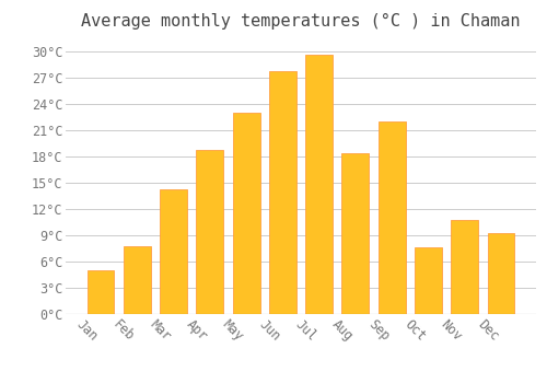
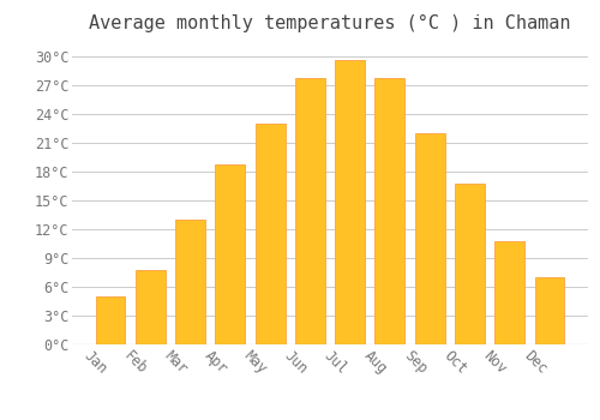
Mar: 14.2°C -> 13.0°C
Aug: 18.4°C -> 27.8°C
Oct: 7.6°C -> 16.8°C
Dec: 9.2°C -> 7.0°C
